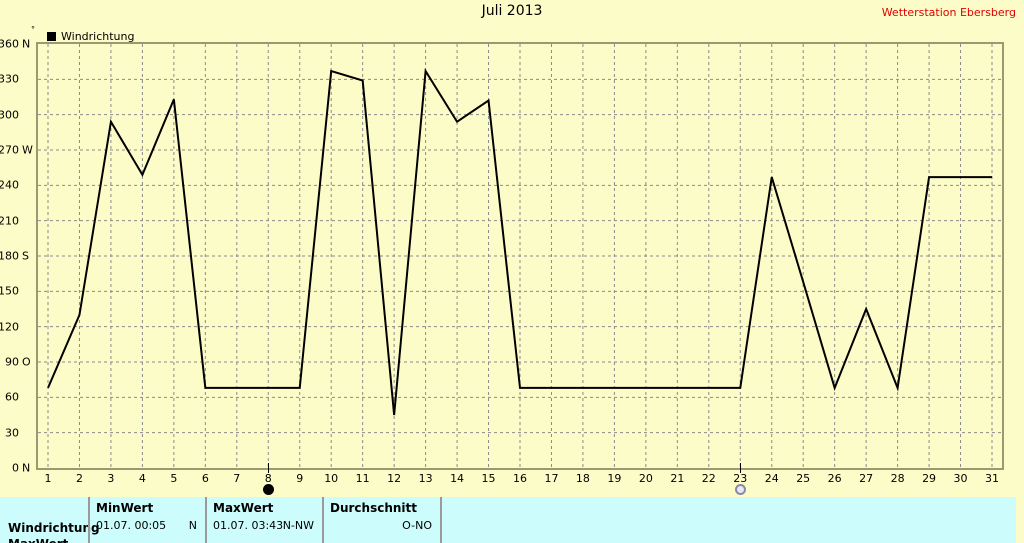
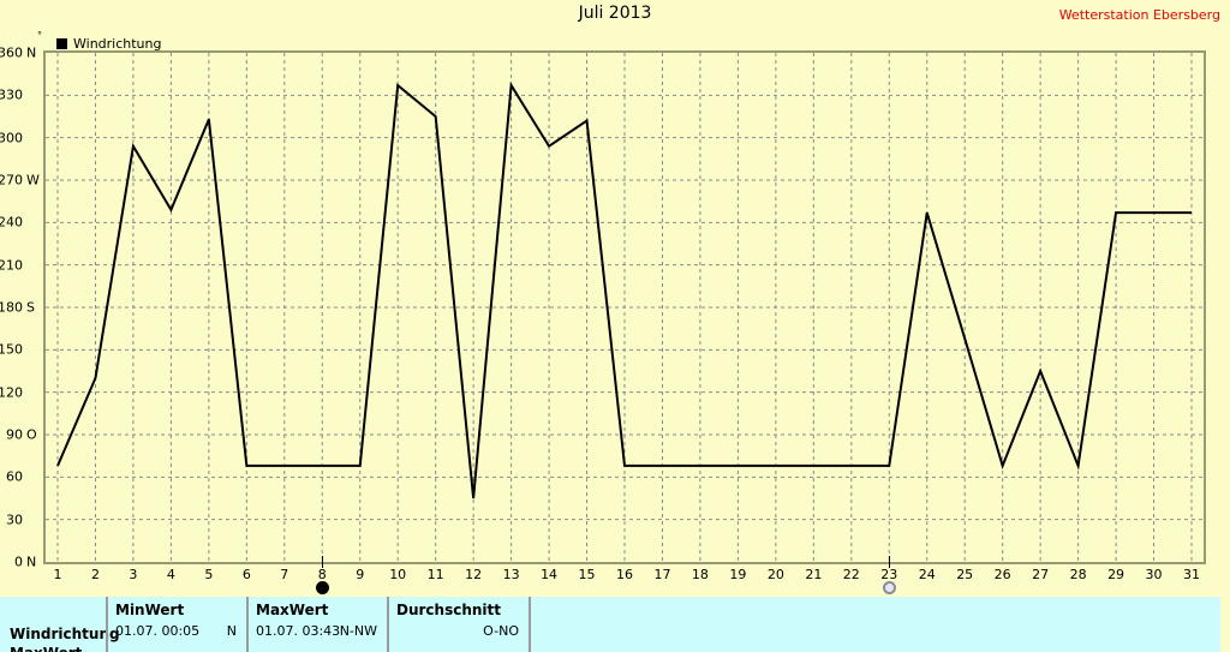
11: 329 -> 315
